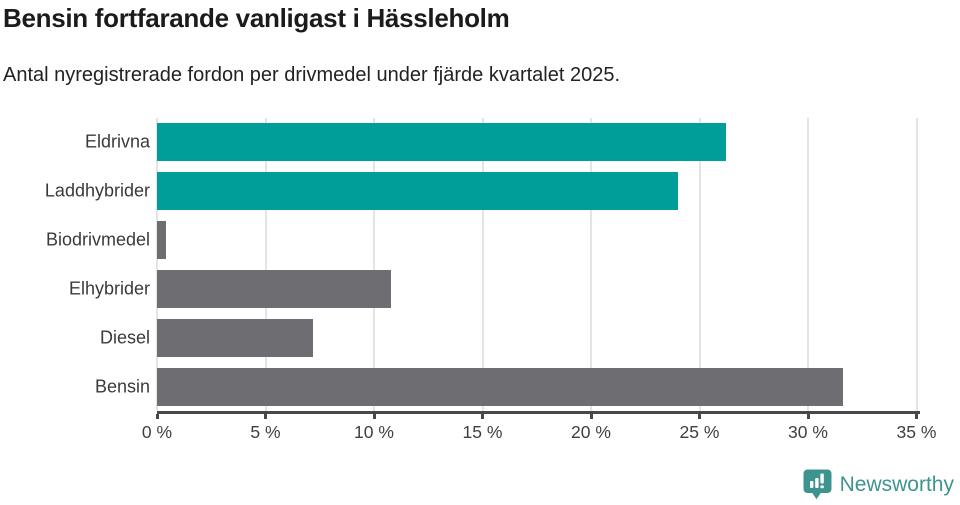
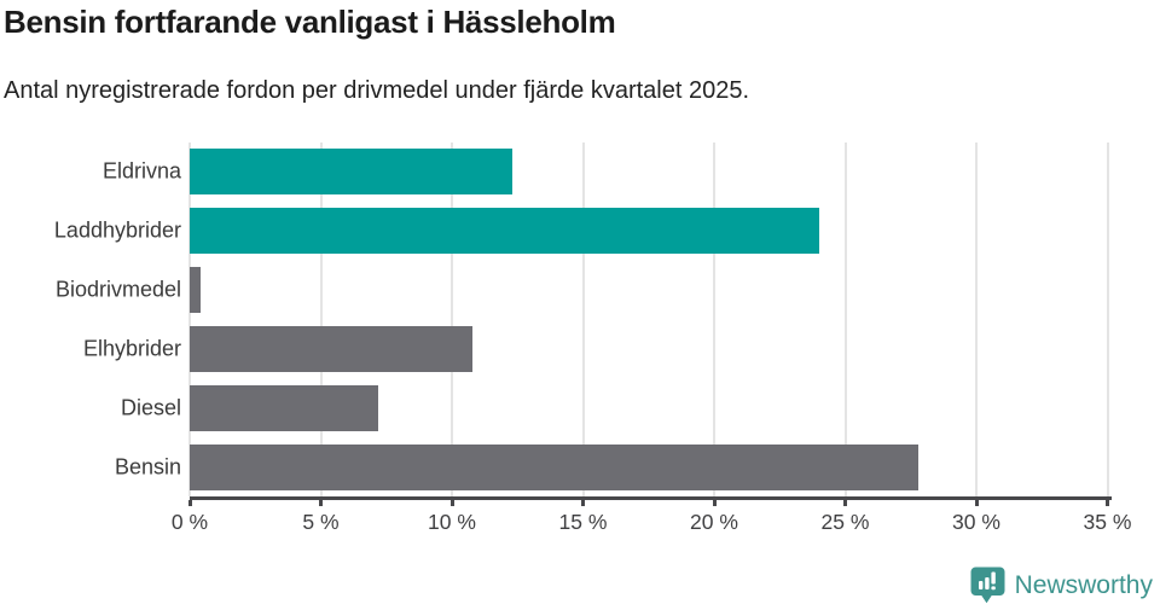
Eldrivna: 26.2% -> 12.3%
Bensin: 31.6% -> 27.8%
